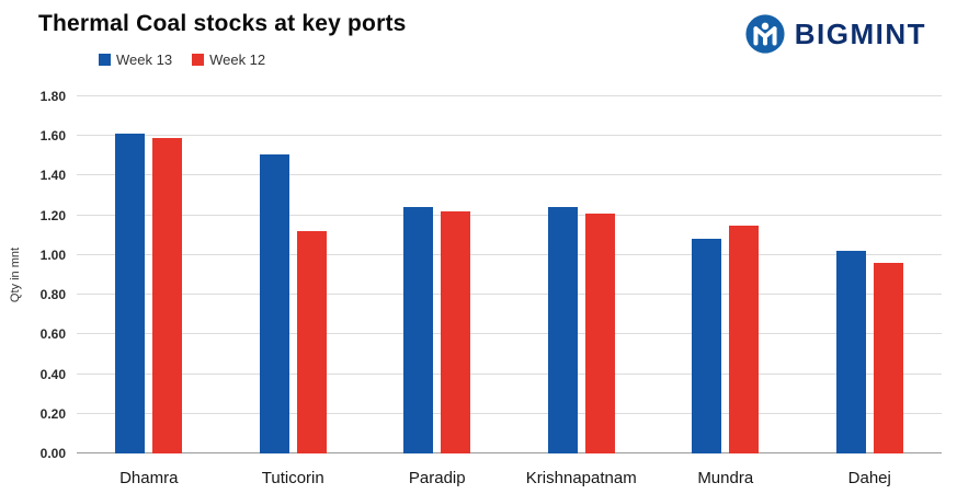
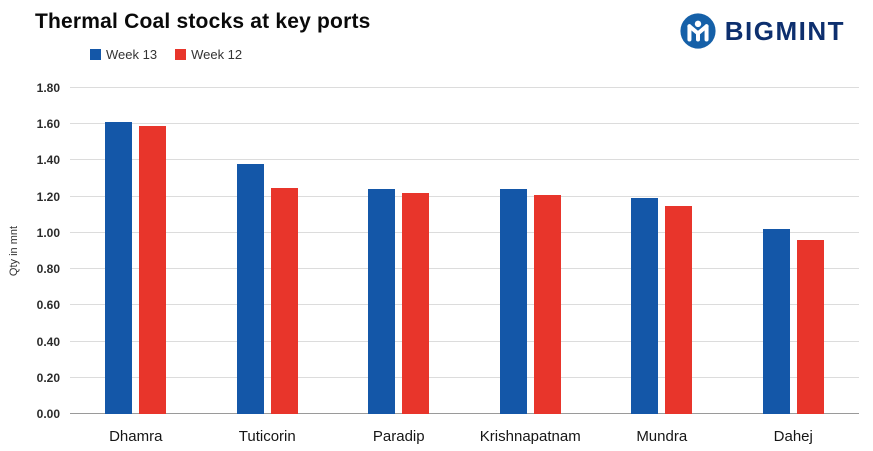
Week 13/Tuticorin: 1.51 -> 1.38
Week 12/Tuticorin: 1.12 -> 1.25
Week 13/Mundra: 1.08 -> 1.19
